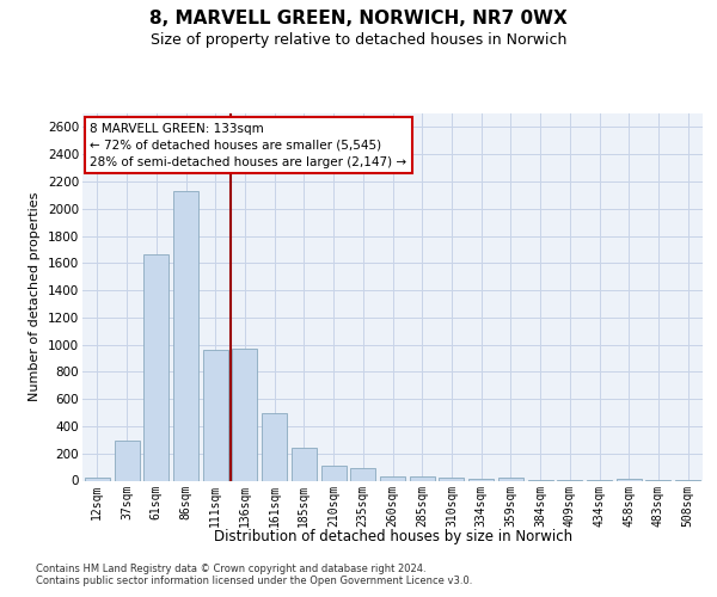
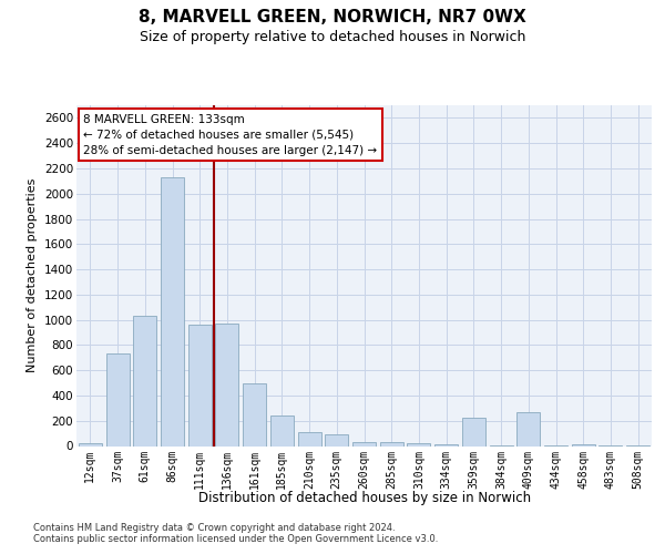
37sqm: 290 -> 730
61sqm: 1660 -> 1030
359sqm: 20 -> 220
409sqm: 0 -> 270
